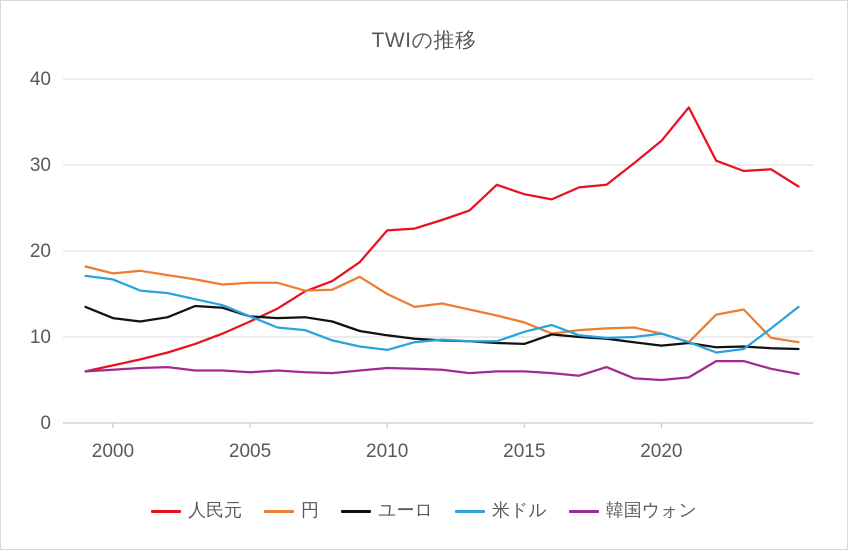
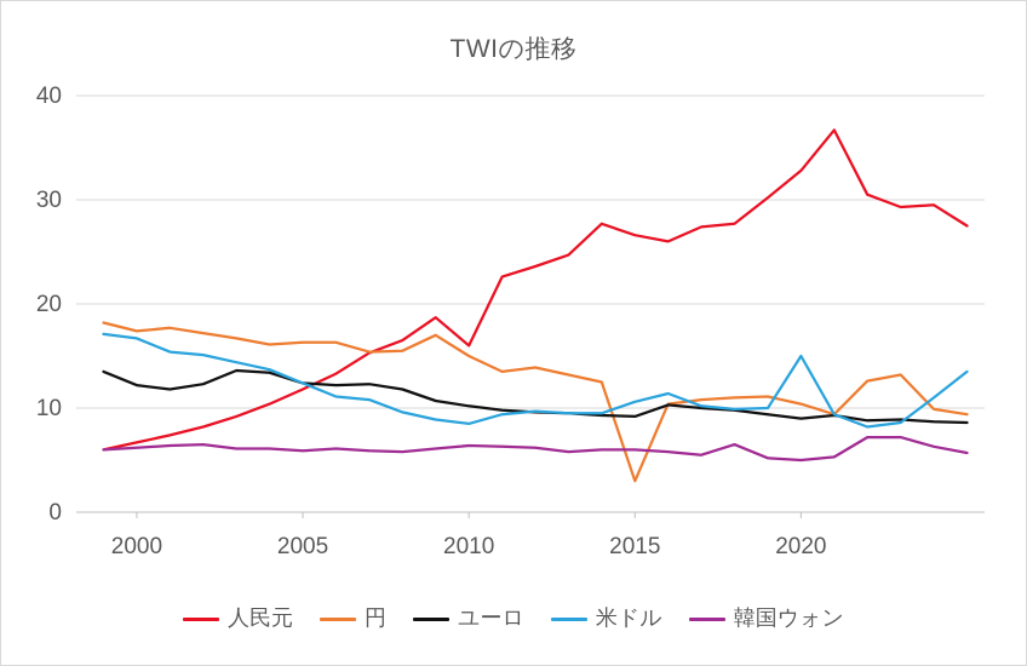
人民元/2010: 22 -> 16
円/2015: 12 -> 3
米ドル/2020: 10 -> 15
